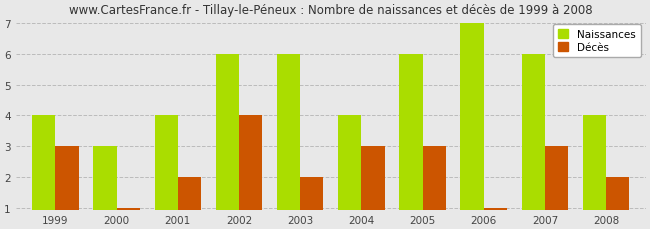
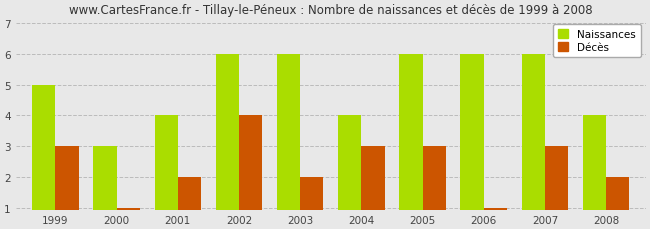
Naissances/1999: 4 -> 5
Naissances/2006: 7 -> 6
